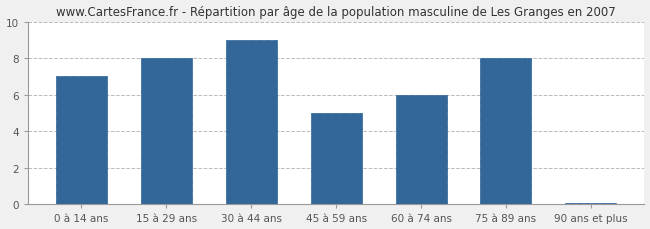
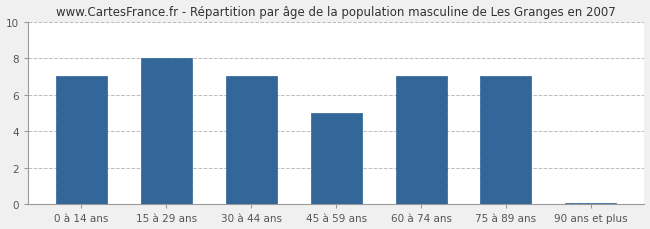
30 à 44 ans: 9.0 -> 7.0
60 à 74 ans: 6.0 -> 7.0
75 à 89 ans: 8.0 -> 7.0
